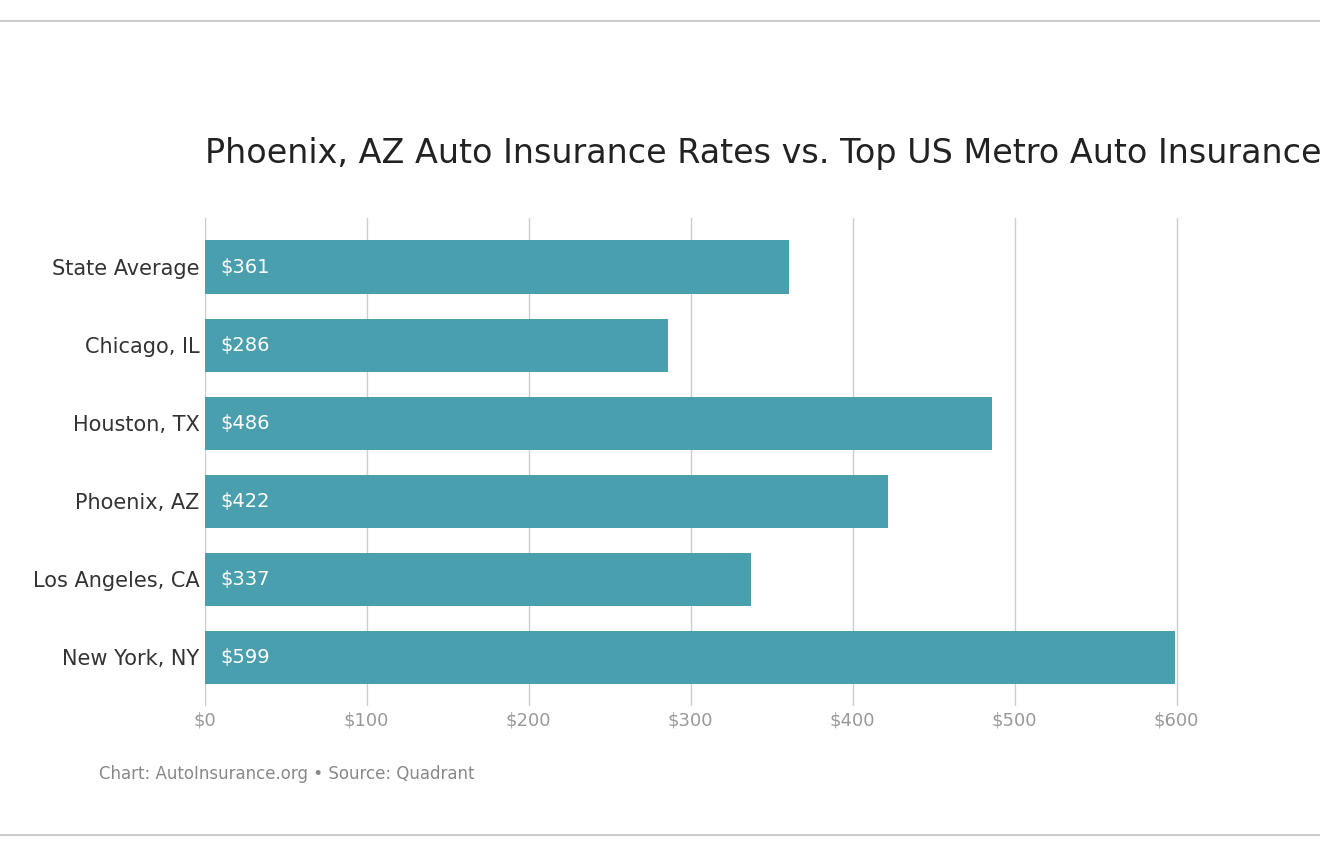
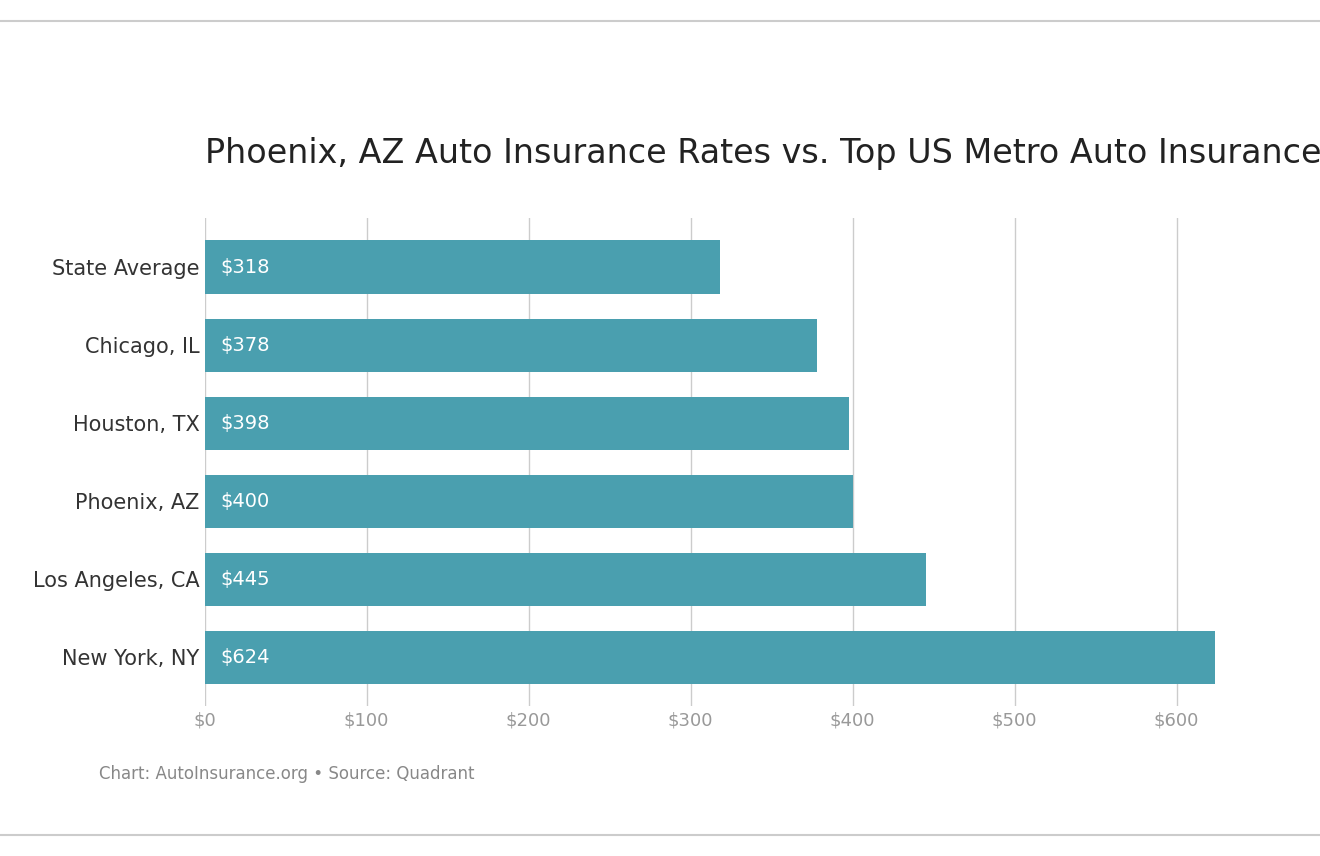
State Average: $361 -> $318
Chicago, IL: $286 -> $378
Houston, TX: $486 -> $398
Phoenix, AZ: $422 -> $400
Los Angeles, CA: $337 -> $445
New York, NY: $599 -> $624
